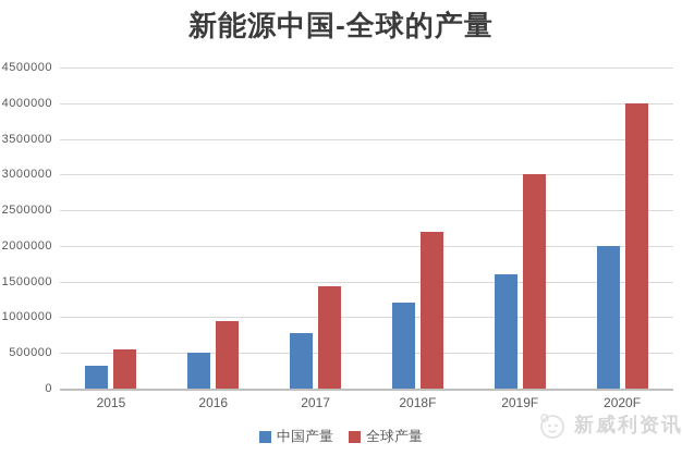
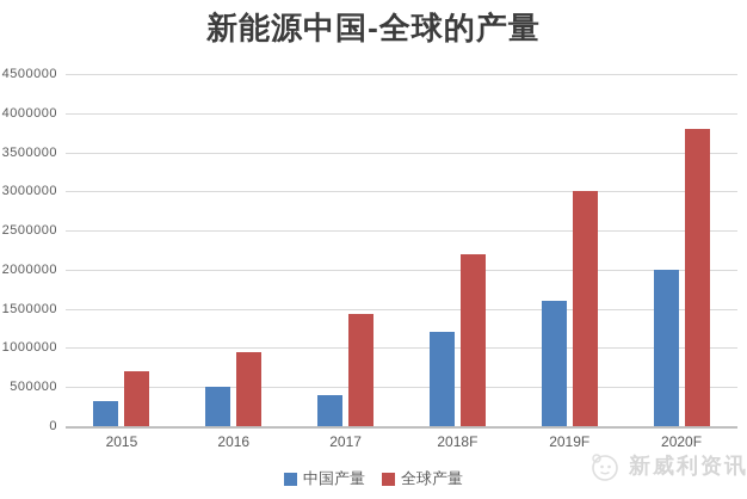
全球产量/2015: 600000 -> 700000
中国产量/2017: 800000 -> 400000
全球产量/2020F: 4000000 -> 3800000
